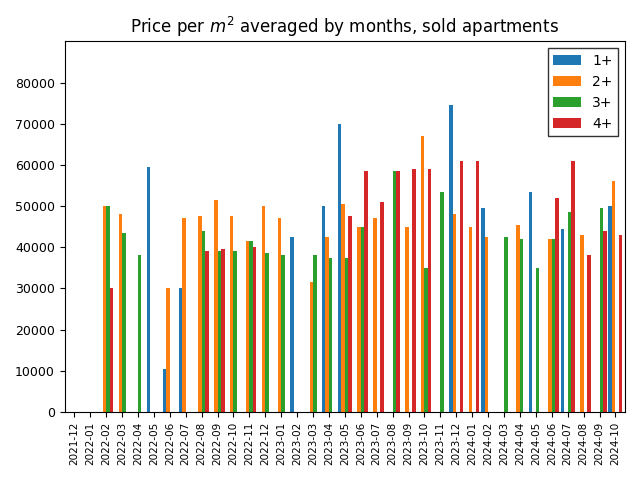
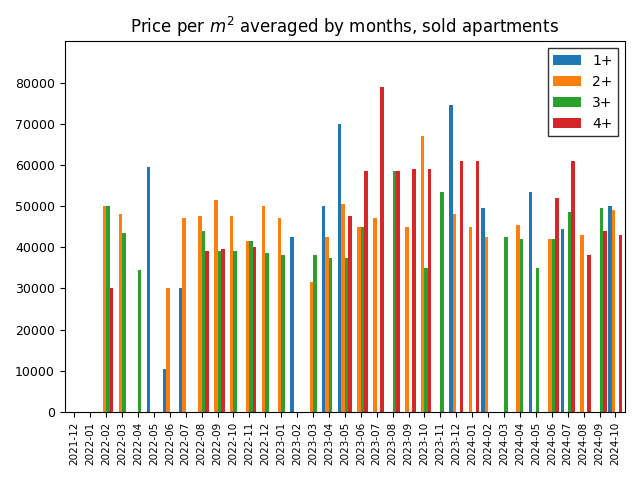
3+/2022-04: 38000 -> 34500
4+/2023-07: 51000 -> 79000
2+/2024-10: 56000 -> 49000
